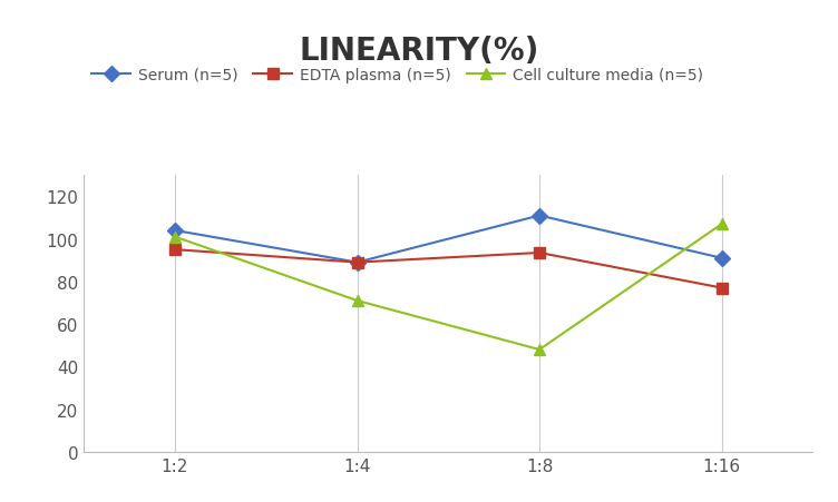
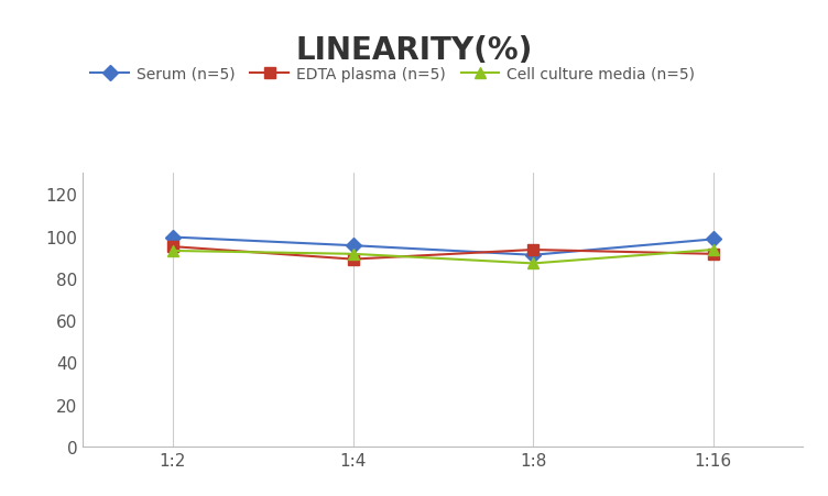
Serum (n=5)/1:2: 104 -> 100
Cell culture media (n=5)/1:2: 101 -> 93
Serum (n=5)/1:4: 89 -> 96
Cell culture media (n=5)/1:4: 71 -> 92
Serum (n=5)/1:8: 111 -> 91
Cell culture media (n=5)/1:8: 48 -> 87
Serum (n=5)/1:16: 91 -> 98
EDTA plasma (n=5)/1:16: 77 -> 92
Cell culture media (n=5)/1:16: 107 -> 94
